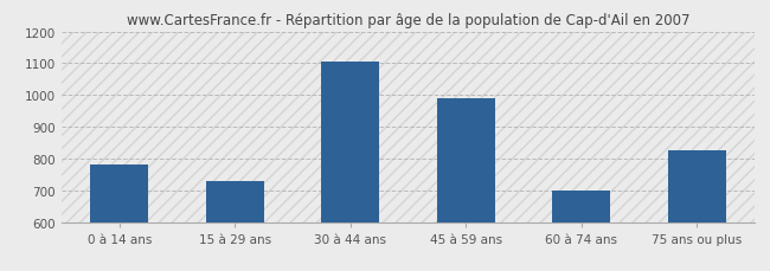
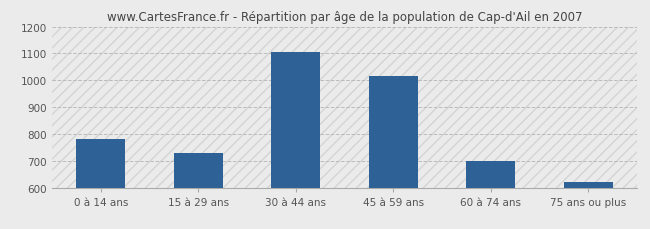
45 à 59 ans: 990 -> 1015
75 ans ou plus: 825 -> 620
